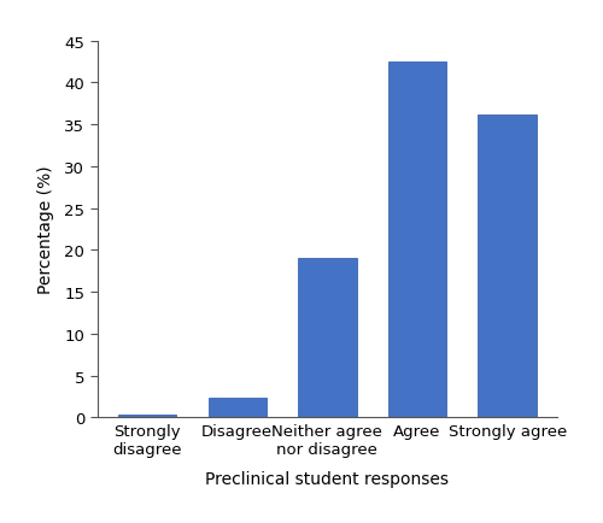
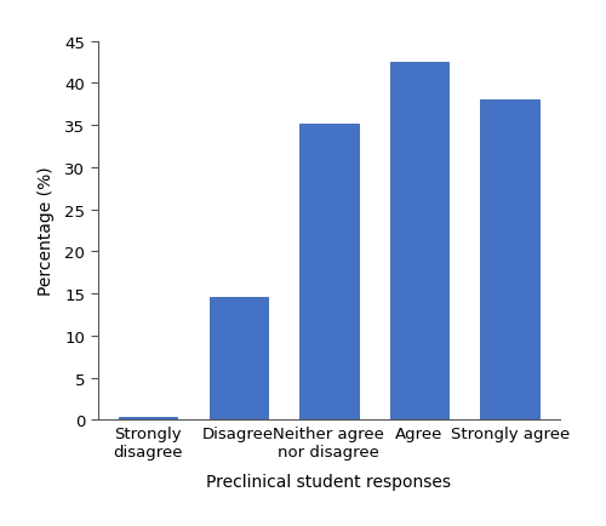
Disagree: 2.4 -> 14.6
Neither agree nor disagree: 19.0 -> 35.2
Strongly agree: 36.1 -> 38.0
